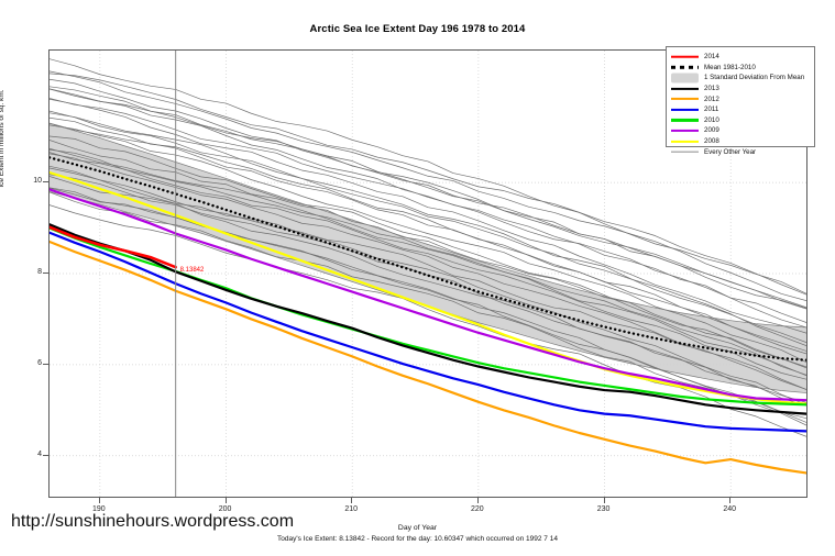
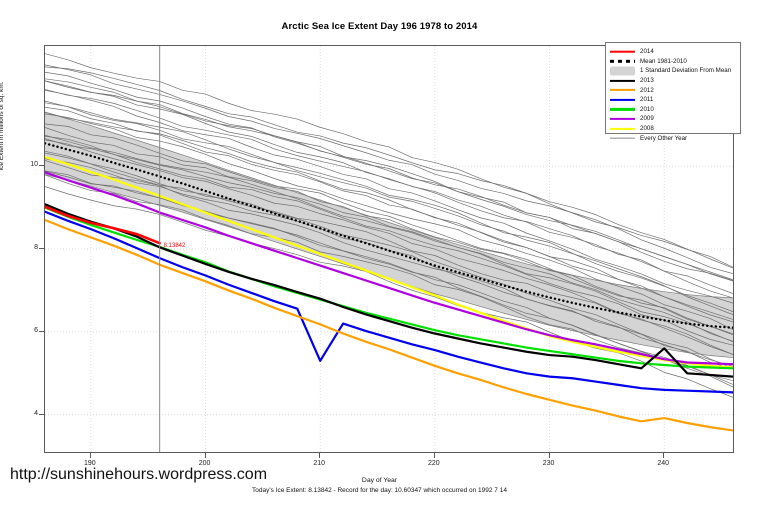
2011/210: 6.4 -> 5.3
2013/240: 5.0 -> 5.6
